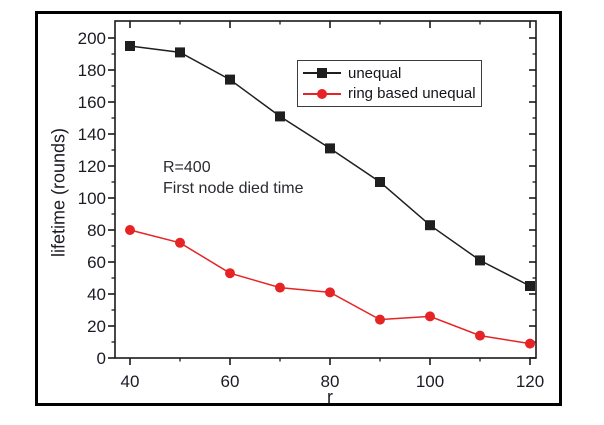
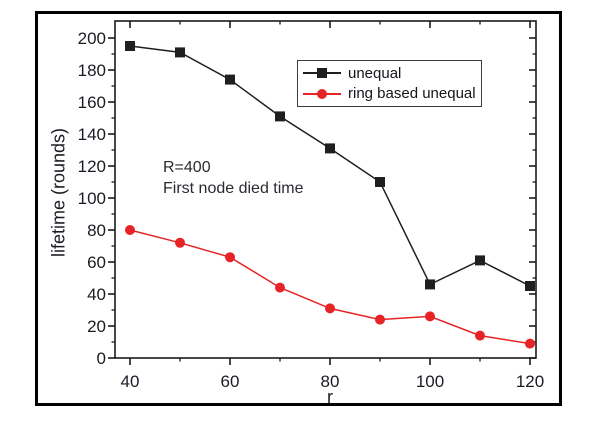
ring based unequal/60: 53 -> 63
ring based unequal/80: 41 -> 31
unequal/100: 83 -> 46
